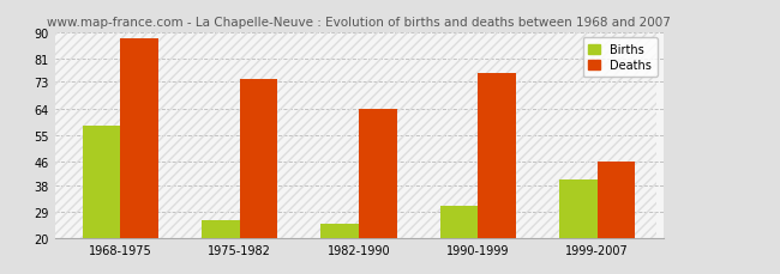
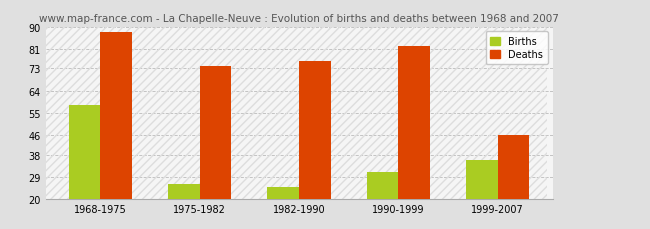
Deaths/1982-1990: 64 -> 76
Deaths/1990-1999: 76 -> 82
Births/1999-2007: 40 -> 36
